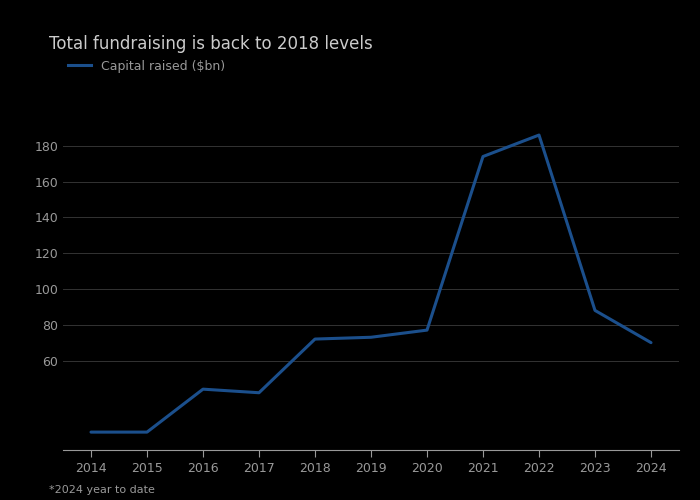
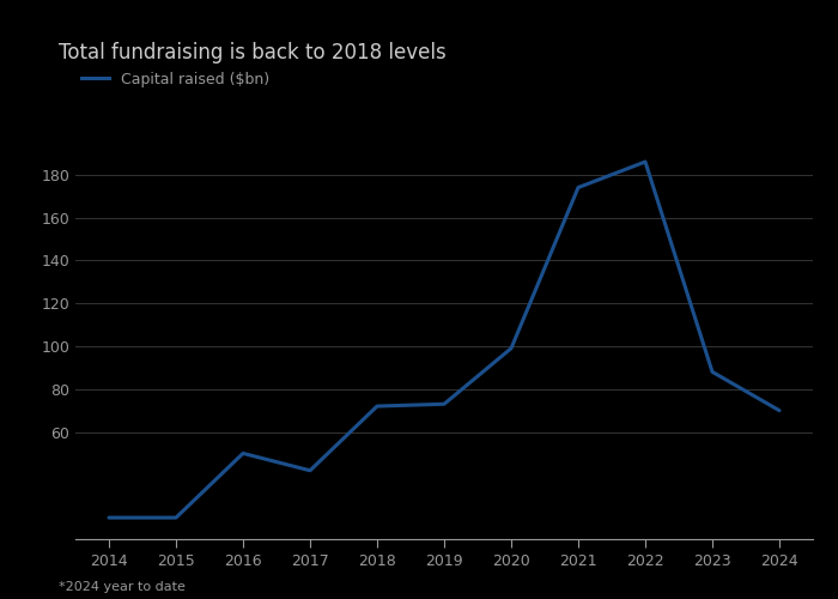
2016: 44 -> 50
2020: 77 -> 99
